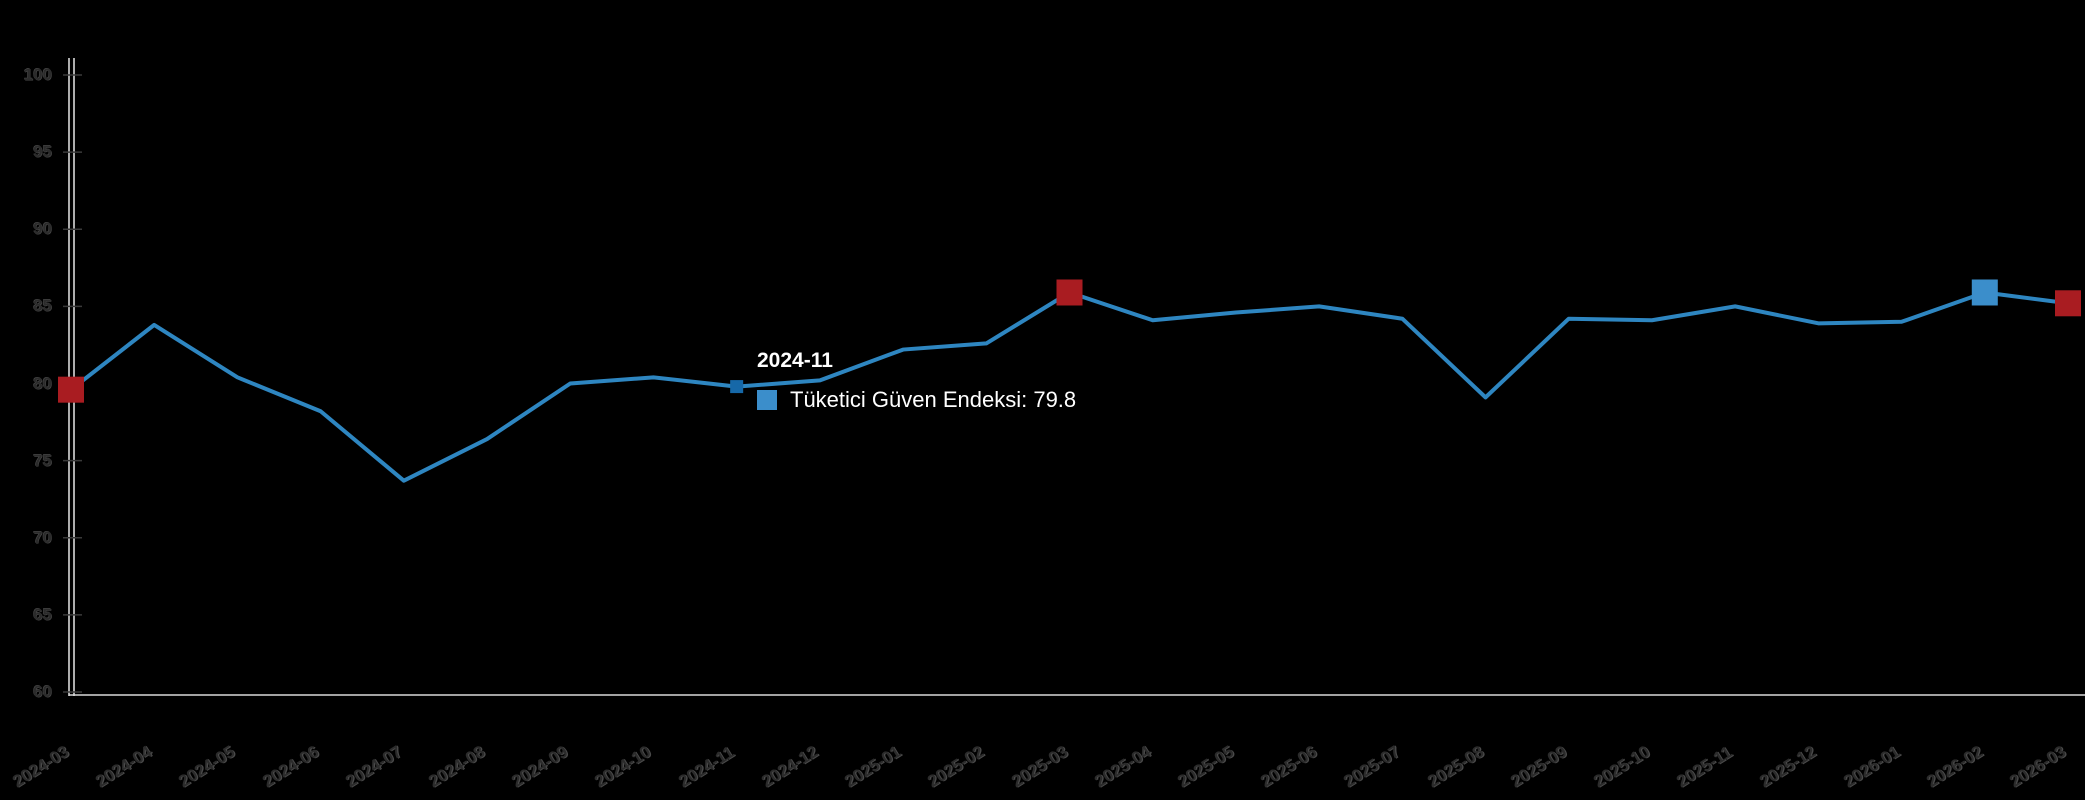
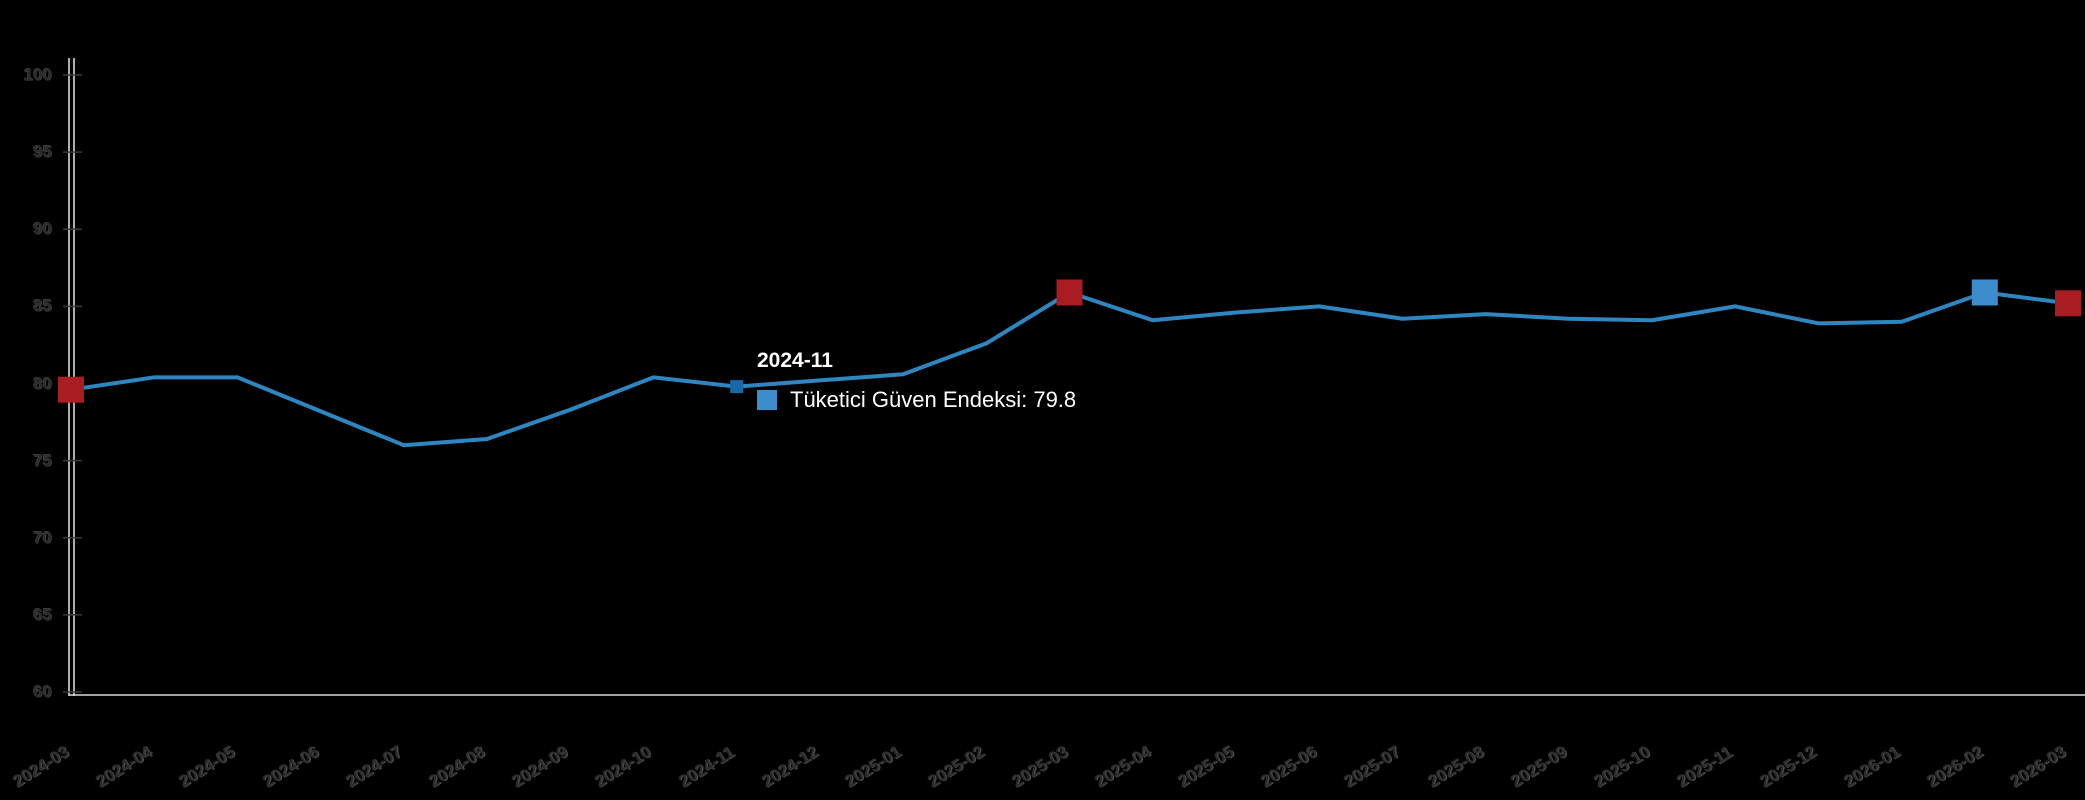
2024-04: 83.8 -> 80.4
2024-07: 73.7 -> 76.0
2024-09: 80.0 -> 78.3
2025-01: 82.2 -> 80.6
2025-08: 79.1 -> 84.5
